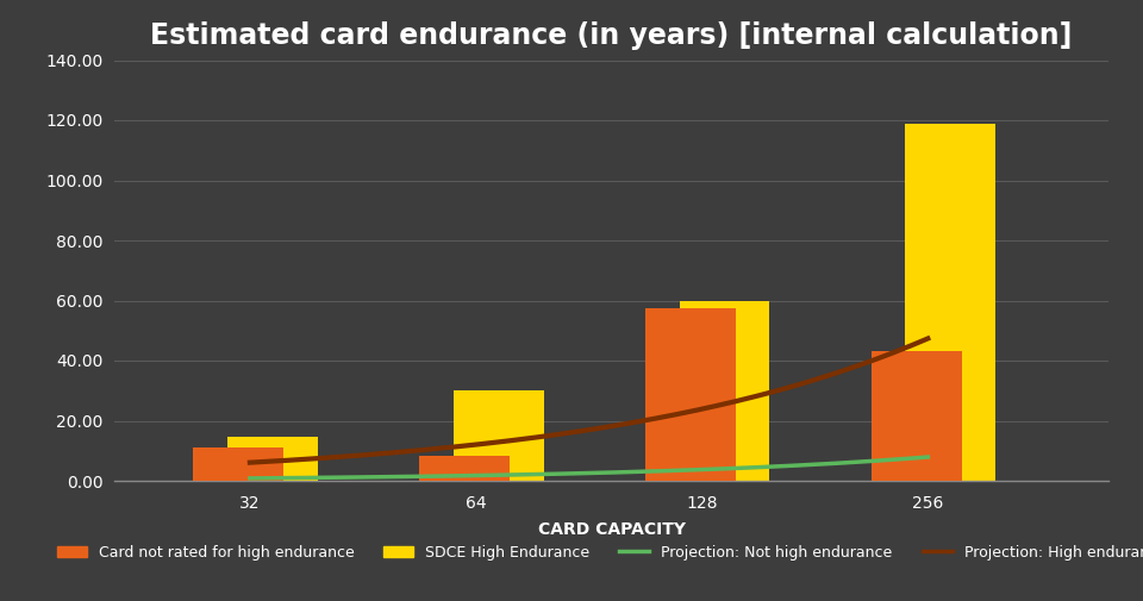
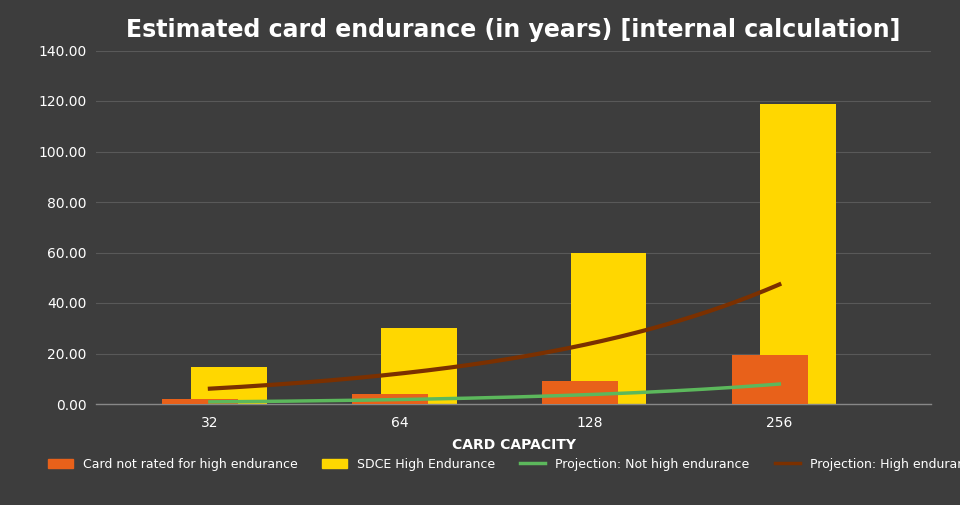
Card not rated for high endurance/32: 11.0 -> 2.0
Card not rated for high endurance/64: 8.5 -> 4.0
Card not rated for high endurance/128: 57.5 -> 9.0
Card not rated for high endurance/256: 43.0 -> 19.5
